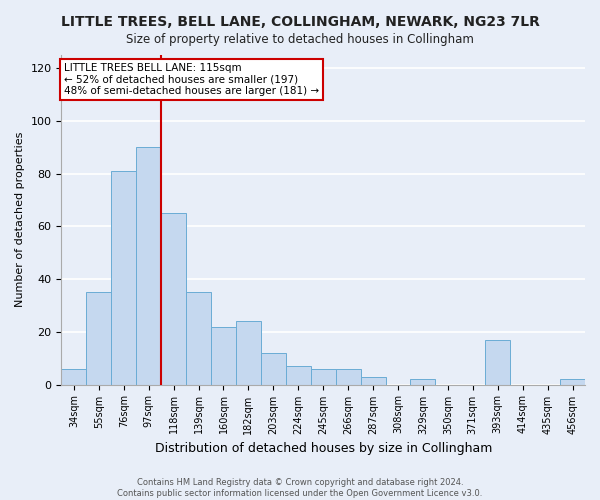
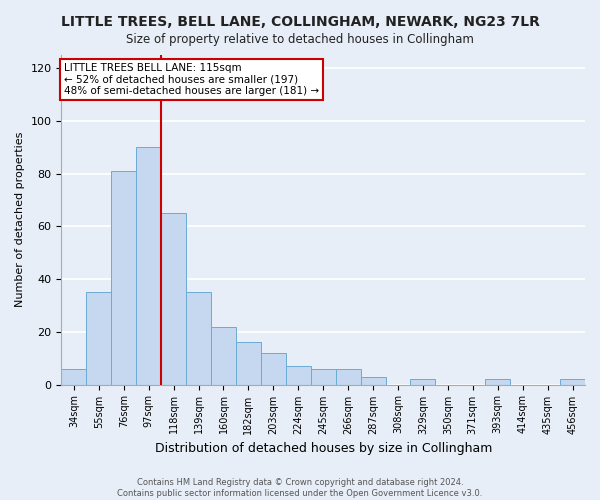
182sqm: 24 -> 16
393sqm: 17 -> 2
